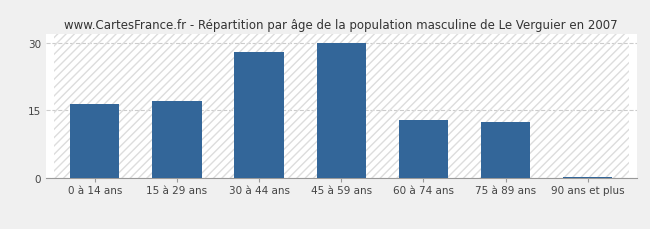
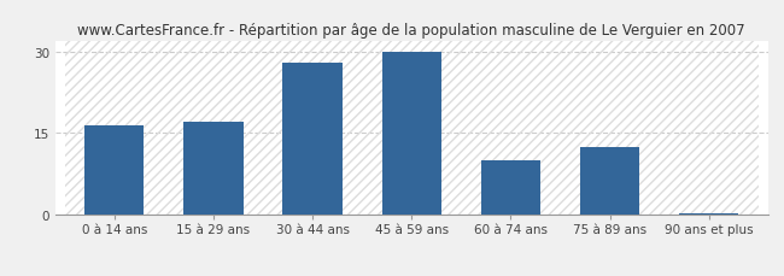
60 à 74 ans: 13.0 -> 10.0
